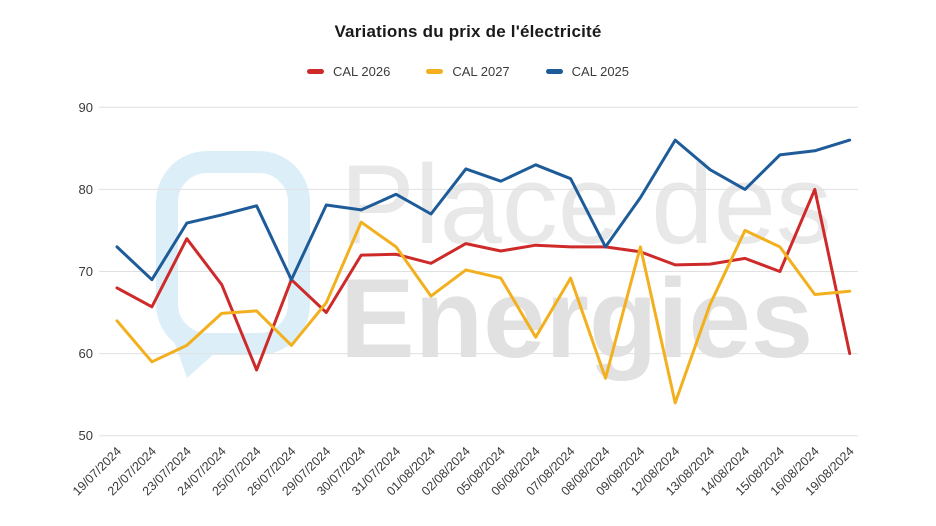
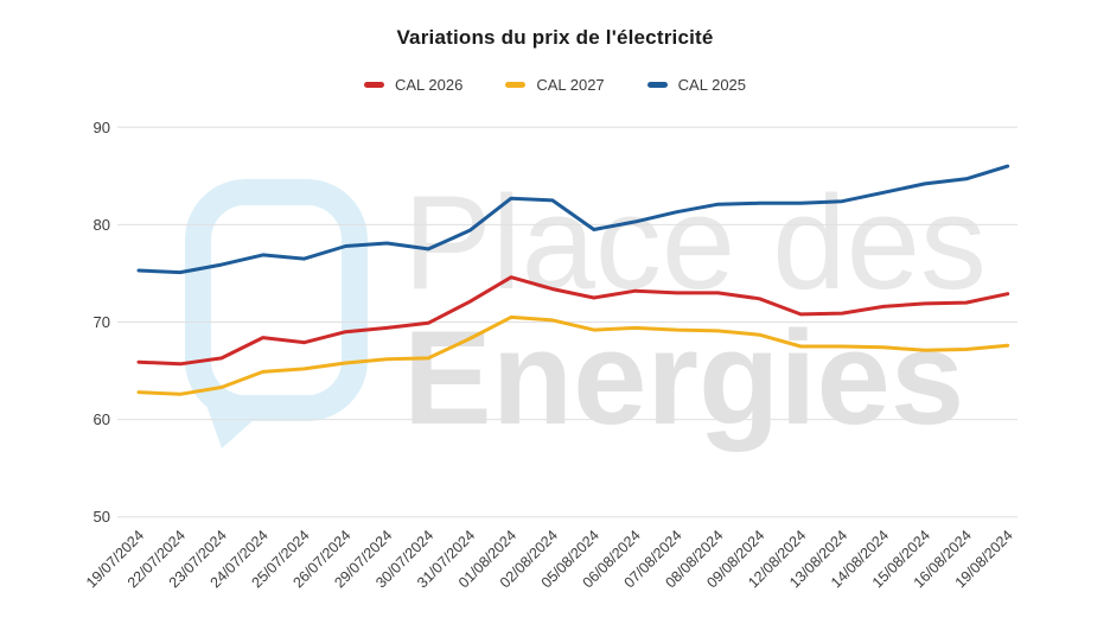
CAL 2026/19/07/2024: 68 -> 66
CAL 2027/19/07/2024: 64 -> 63
CAL 2025/19/07/2024: 73 -> 75
CAL 2027/22/07/2024: 59 -> 63
CAL 2025/22/07/2024: 69 -> 75
CAL 2026/23/07/2024: 74 -> 66
CAL 2027/23/07/2024: 61 -> 63
CAL 2026/25/07/2024: 58 -> 68
CAL 2025/25/07/2024: 78 -> 76
CAL 2027/26/07/2024: 61 -> 66
CAL 2025/26/07/2024: 69 -> 78
CAL 2026/29/07/2024: 65 -> 69
CAL 2026/30/07/2024: 72 -> 70
CAL 2027/30/07/2024: 76 -> 66
CAL 2027/31/07/2024: 73 -> 68
CAL 2026/01/08/2024: 71 -> 75
CAL 2027/01/08/2024: 67 -> 70
CAL 2025/01/08/2024: 77 -> 83
CAL 2025/05/08/2024: 81 -> 80
CAL 2027/06/08/2024: 62 -> 69
CAL 2025/06/08/2024: 83 -> 80
CAL 2027/08/08/2024: 57 -> 69
CAL 2025/08/08/2024: 73 -> 82
CAL 2027/09/08/2024: 73 -> 69
CAL 2025/09/08/2024: 79 -> 82
CAL 2027/12/08/2024: 54 -> 68
CAL 2025/12/08/2024: 86 -> 82
CAL 2027/13/08/2024: 66 -> 68
CAL 2027/14/08/2024: 75 -> 67
CAL 2025/14/08/2024: 80 -> 83
CAL 2026/15/08/2024: 70 -> 72
CAL 2027/15/08/2024: 73 -> 67
CAL 2026/16/08/2024: 80 -> 72
CAL 2026/19/08/2024: 60 -> 73
